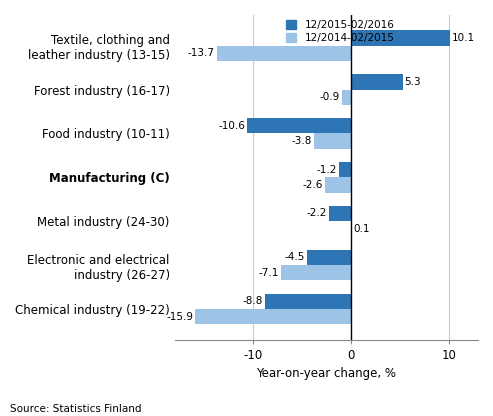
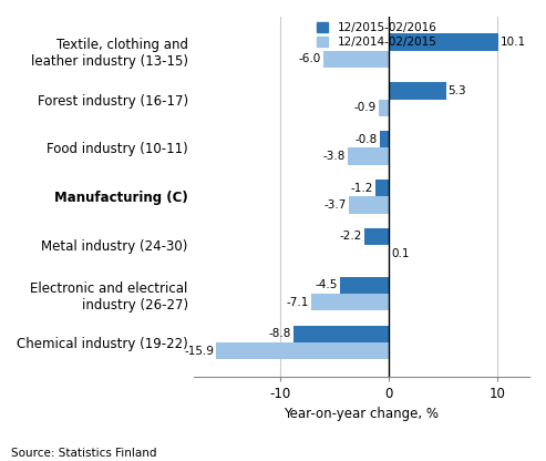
12/2014-02/2015/Textile, clothing and leather industry (13-15): -13.7 -> -6.0
12/2015-02/2016/Food industry (10-11): -10.6 -> -0.8
12/2014-02/2015/Manufacturing (C): -2.6 -> -3.7
